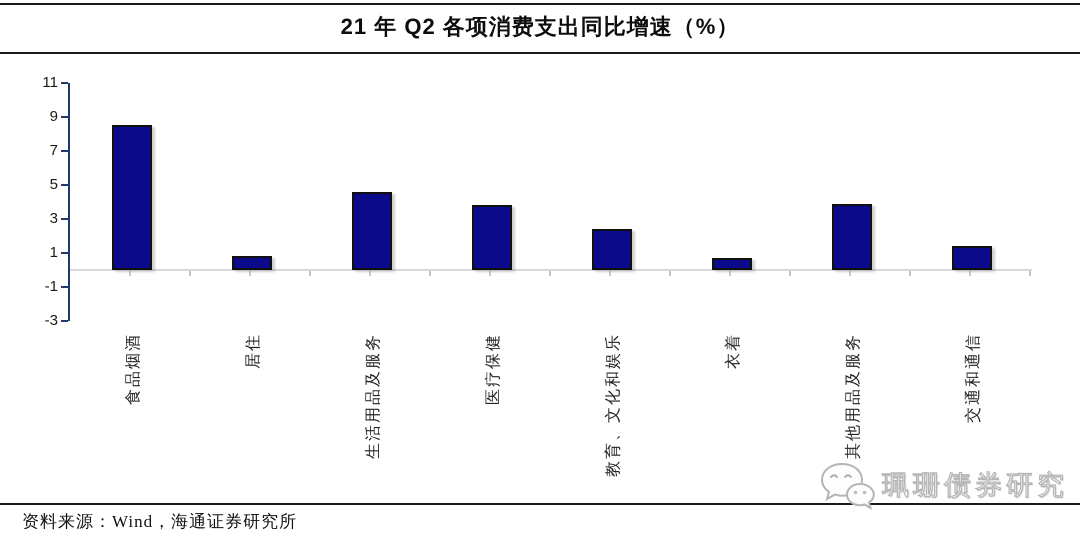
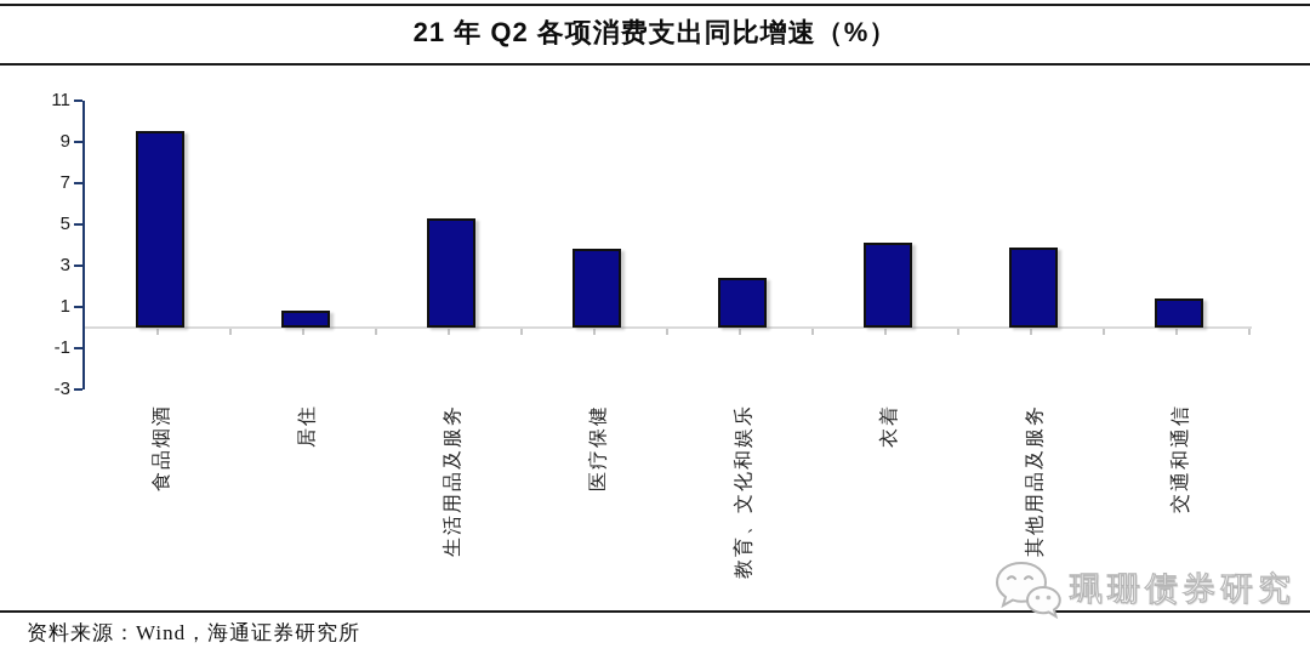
食品烟酒: 8.5 -> 9.5
生活用品及服务: 4.6 -> 5.3
衣着: 0.7 -> 4.1
